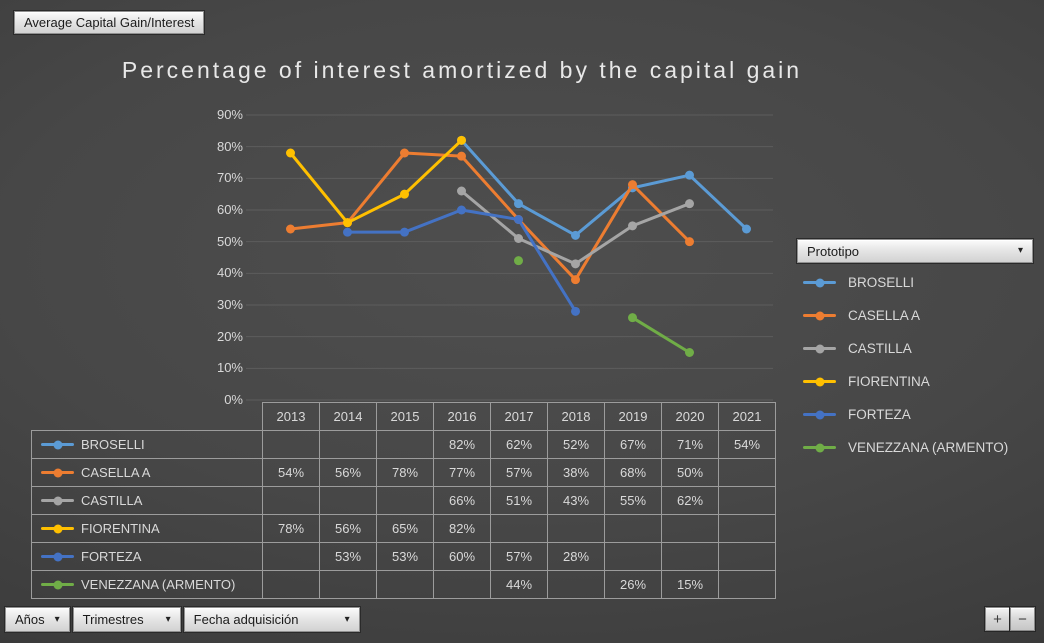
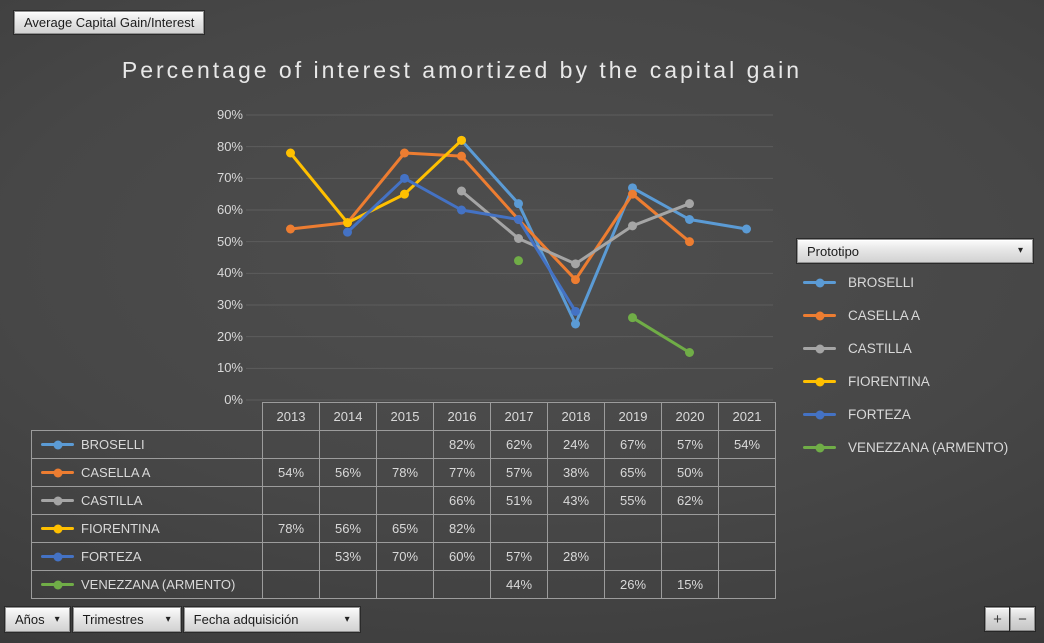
FORTEZA/2015: 53% -> 70%
BROSELLI/2018: 52% -> 24%
CASELLA A/2019: 68% -> 65%
BROSELLI/2020: 71% -> 57%
